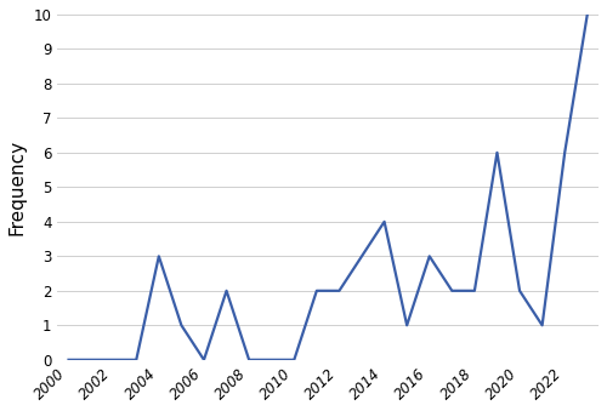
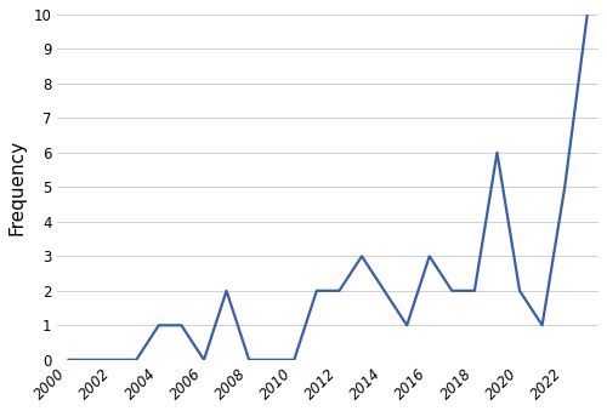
2004: 3 -> 1
2014: 4 -> 2
2022: 6 -> 5
